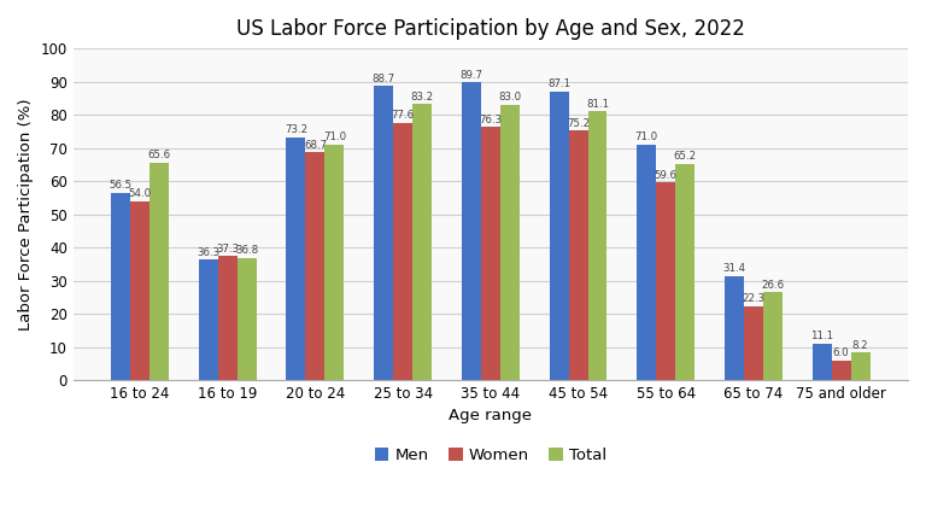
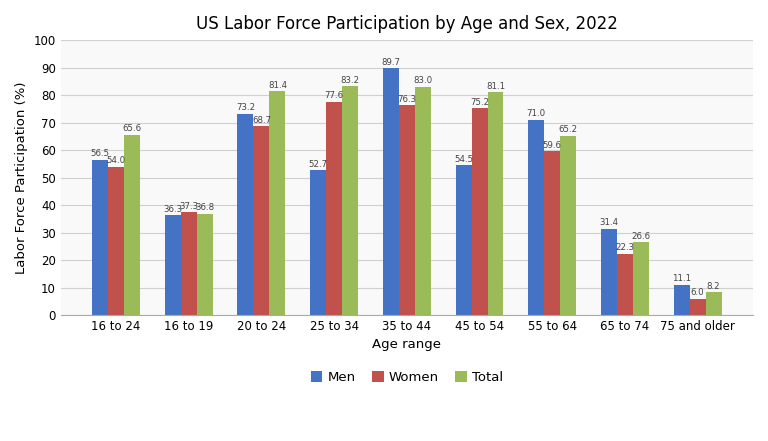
Total/20 to 24: 71.0 -> 81.4
Men/25 to 34: 88.7 -> 52.7
Men/45 to 54: 87.1 -> 54.5
